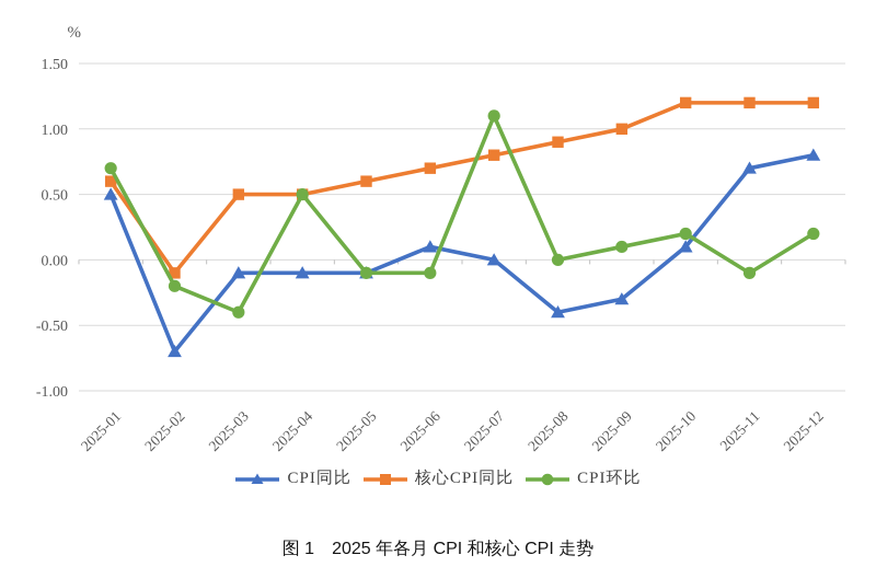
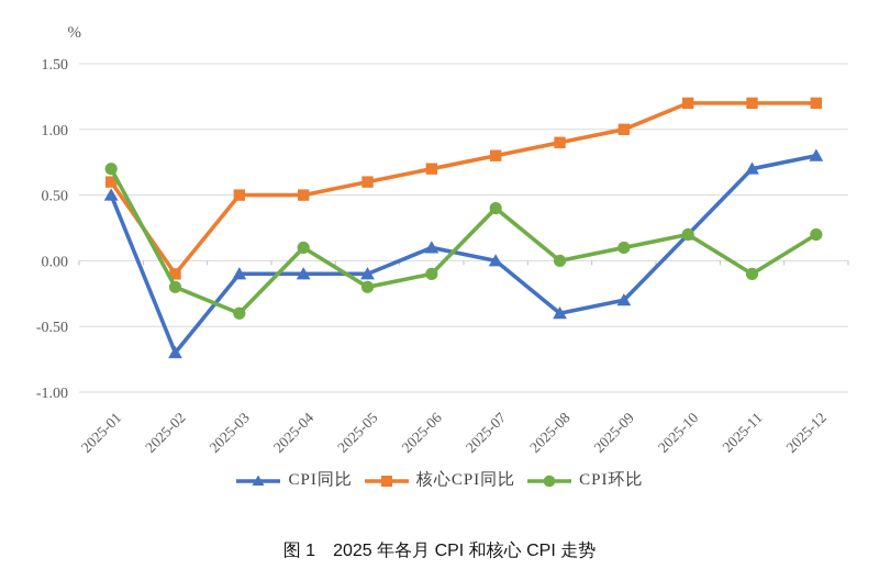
CPI环比/2025-04: 0.5 -> 0.1
CPI环比/2025-05: -0.1 -> -0.2
CPI环比/2025-07: 1.1 -> 0.4
CPI同比/2025-10: 0.1 -> 0.2
